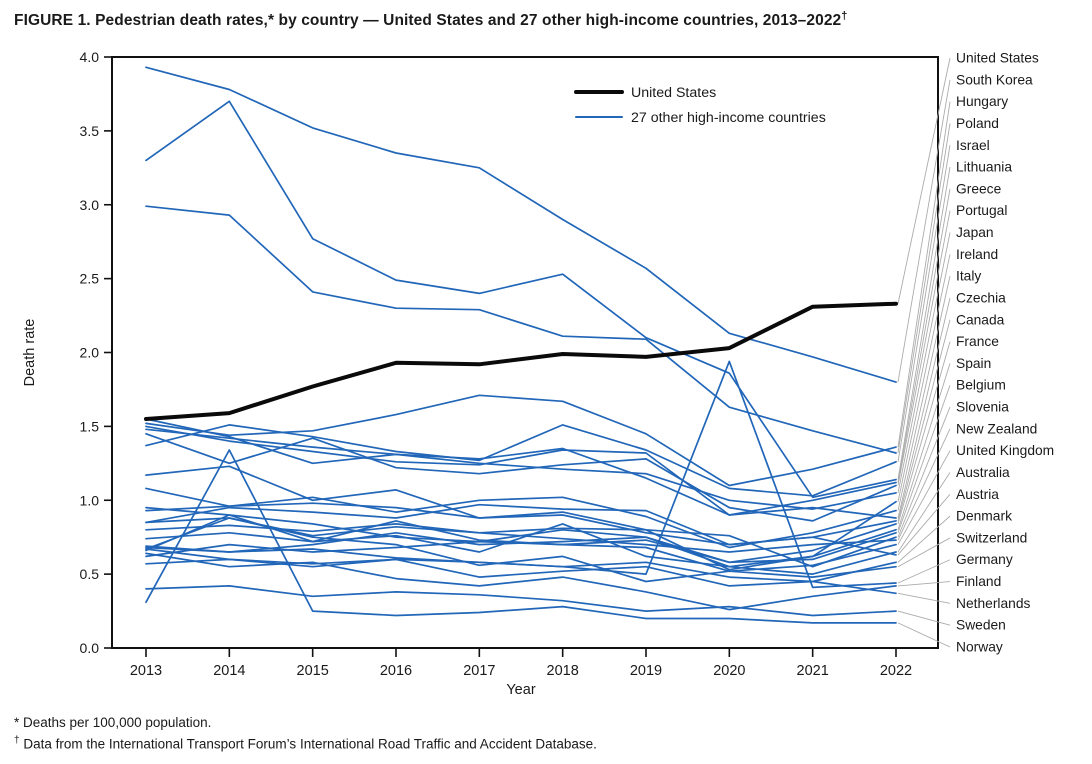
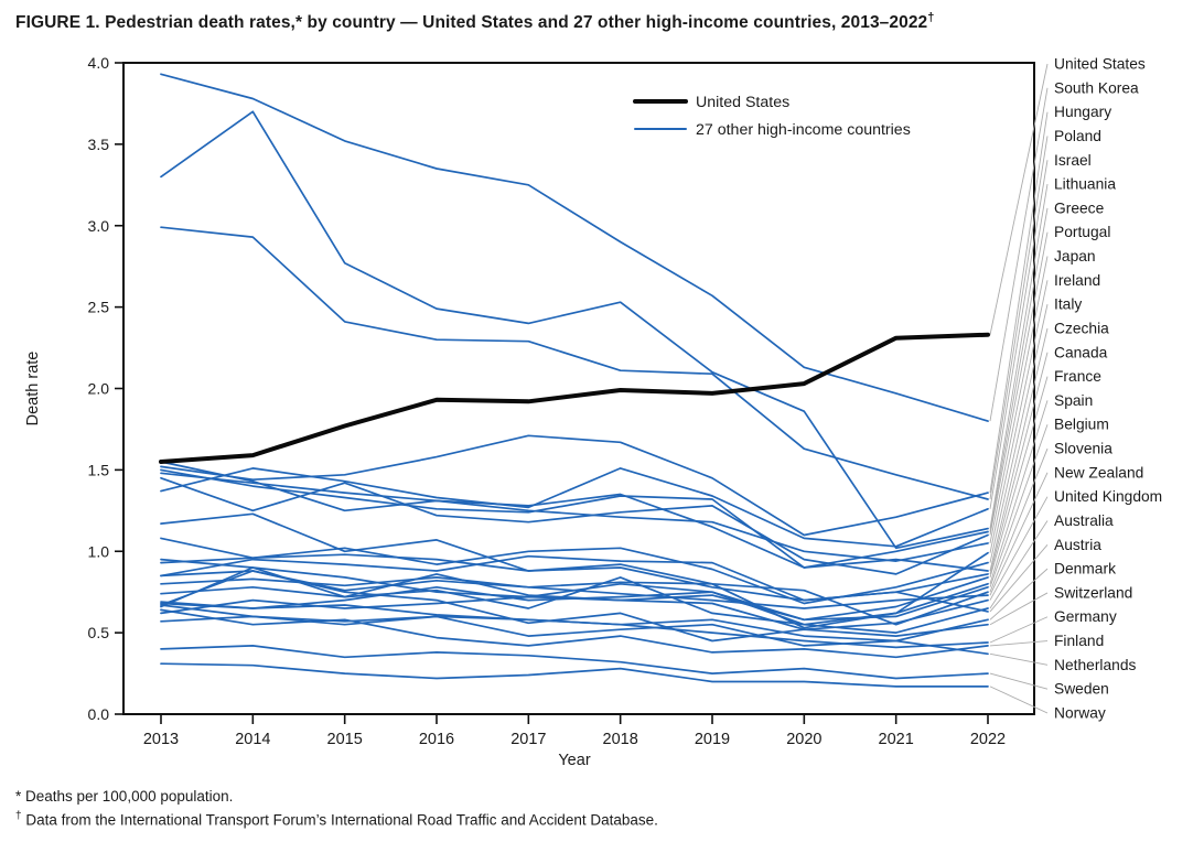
Norway/2014: 1.34 -> 0.30
Germany/2020: 1.94 -> 0.45
Finland/2020: 0.26 -> 0.40
